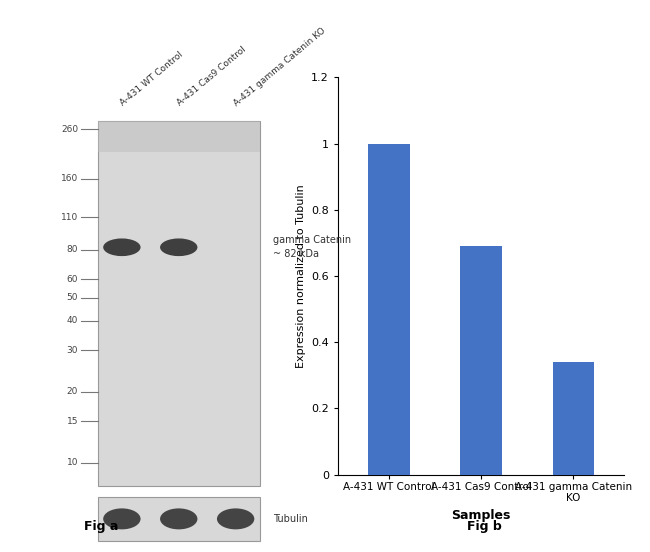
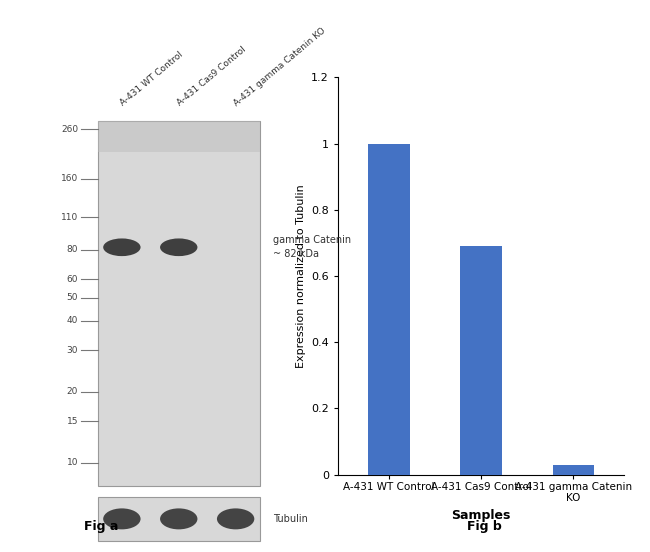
A-431 gamma Catenin KO: 0.34 -> 0.03
